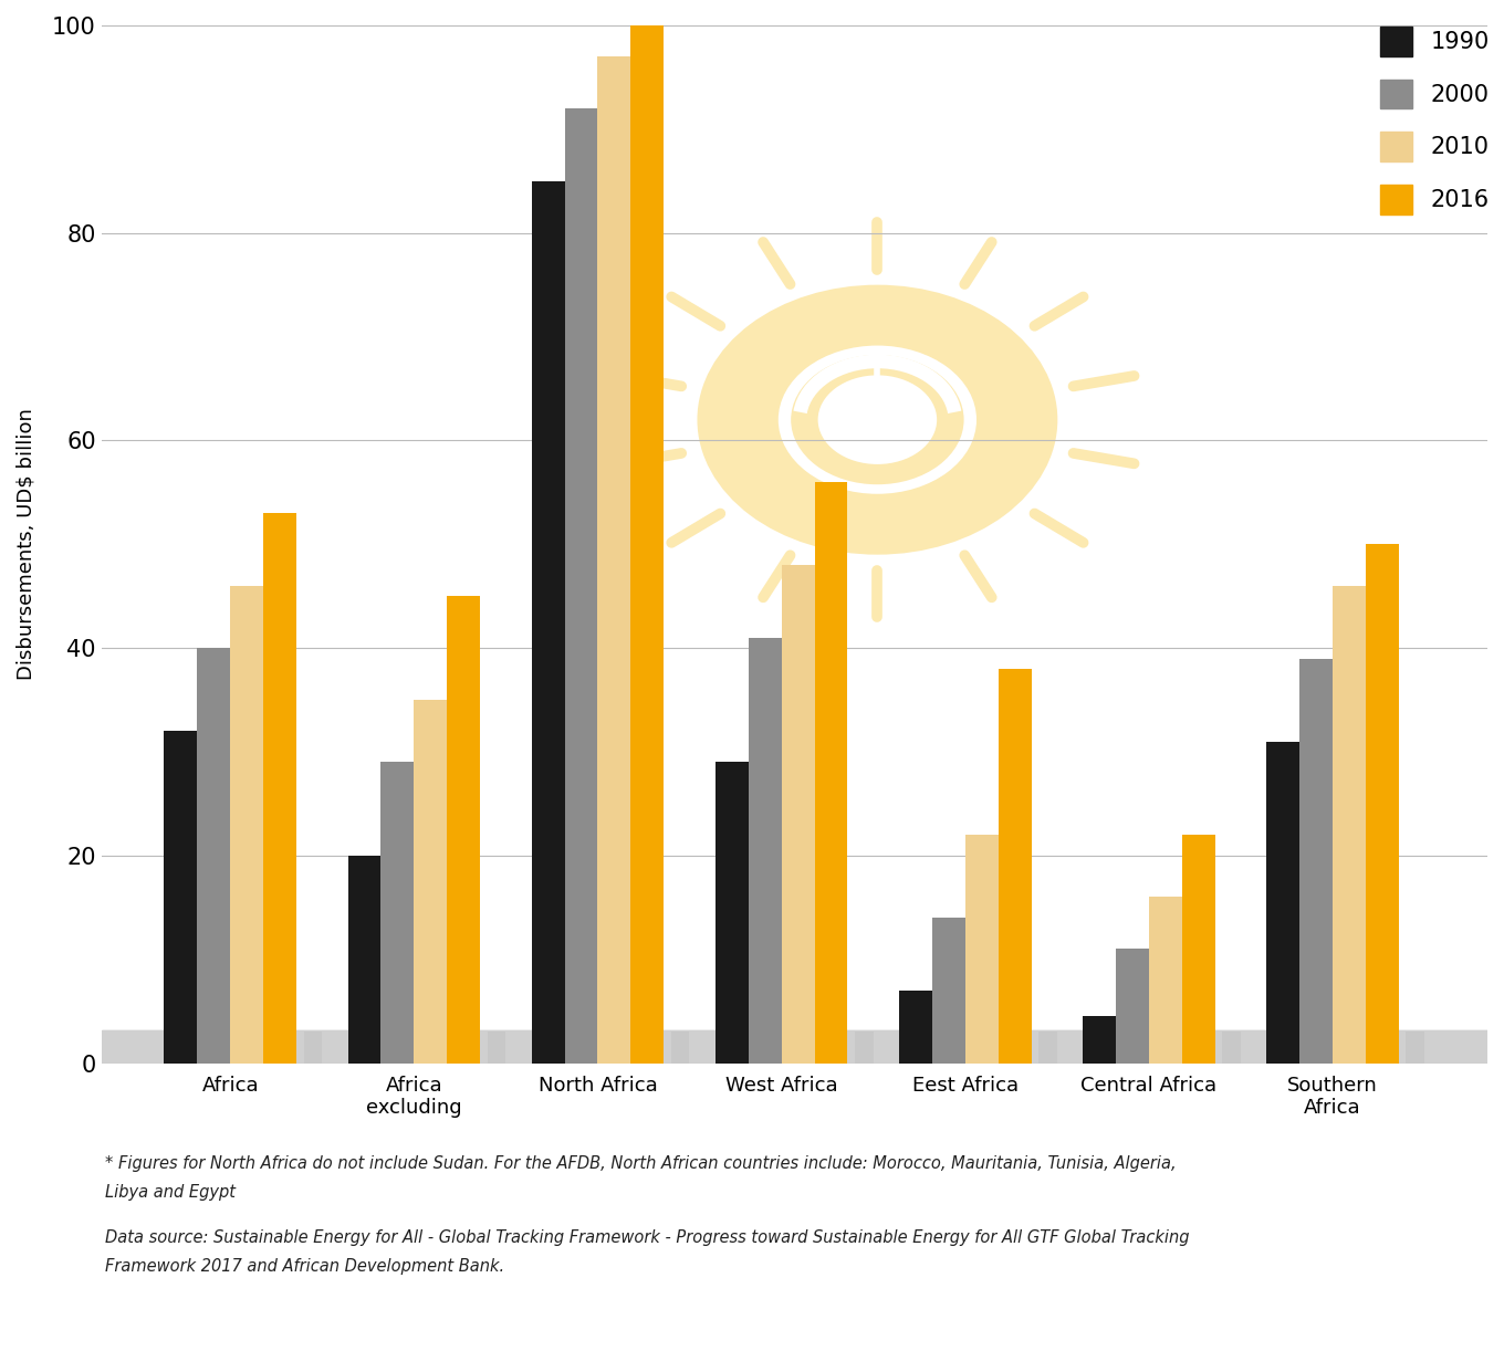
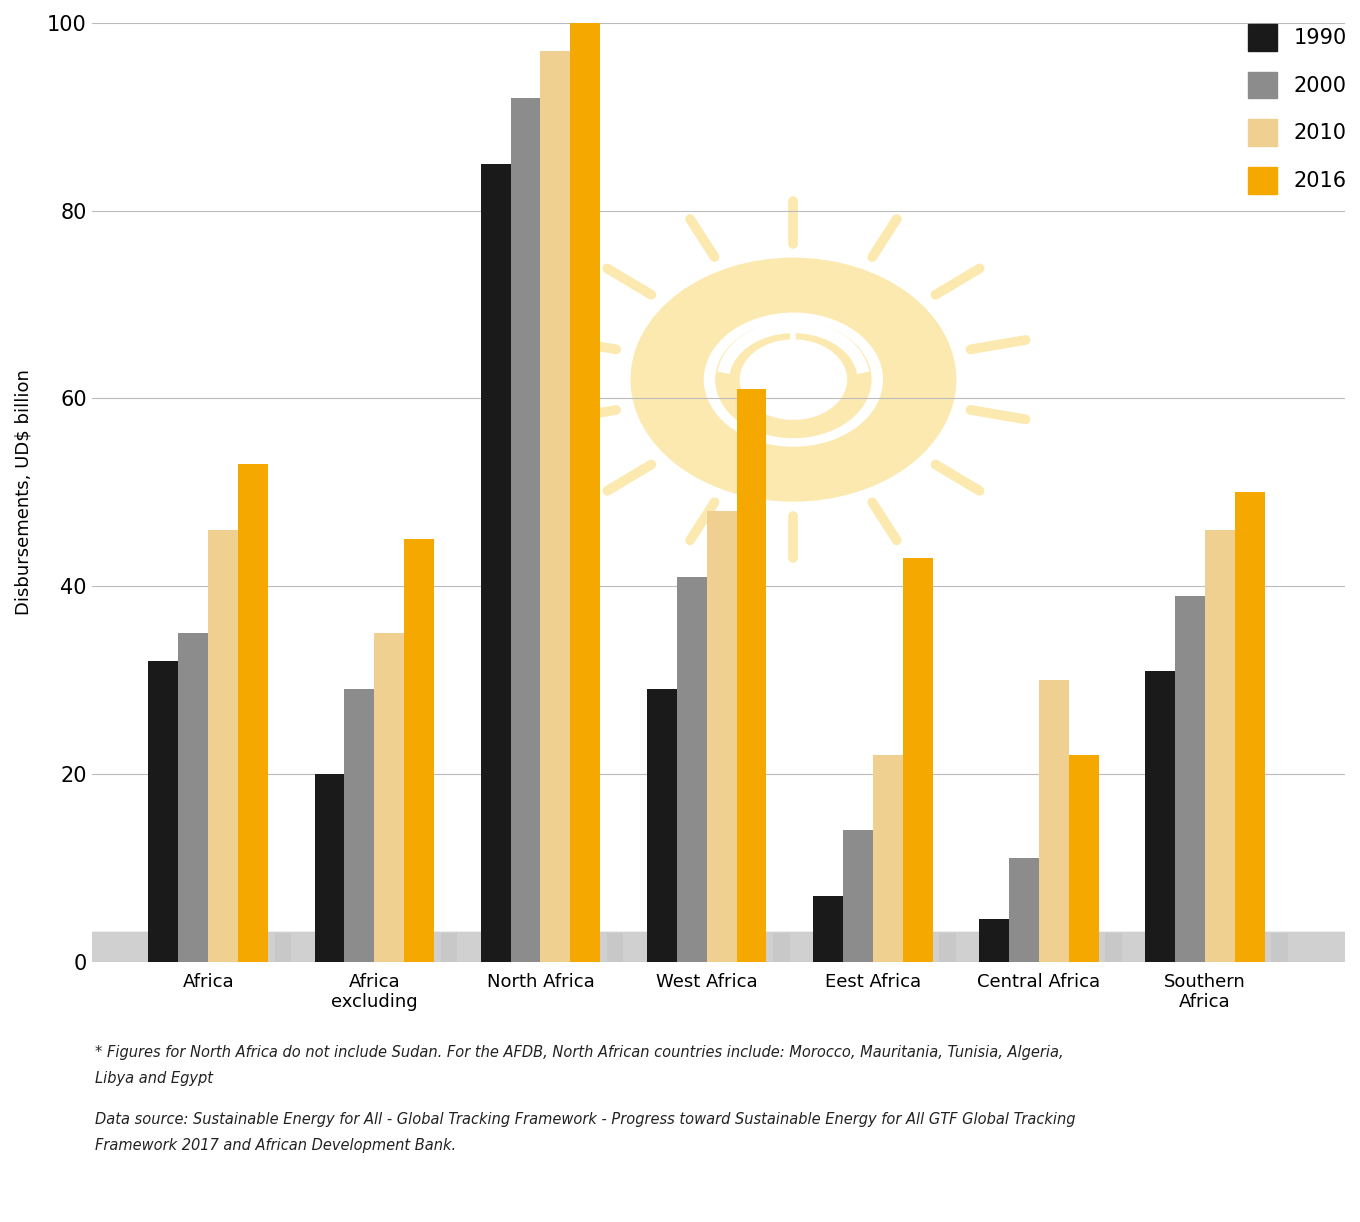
2000/Africa: 40 -> 35
2016/West Africa: 56 -> 61
2016/Eest Africa: 38 -> 43
2010/Central Africa: 16 -> 30
